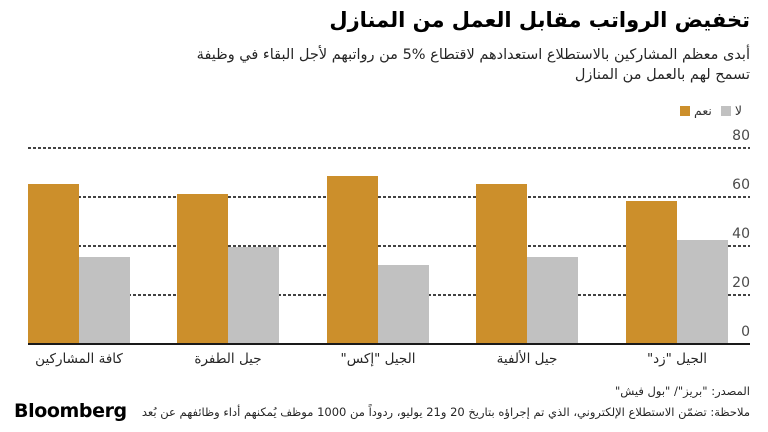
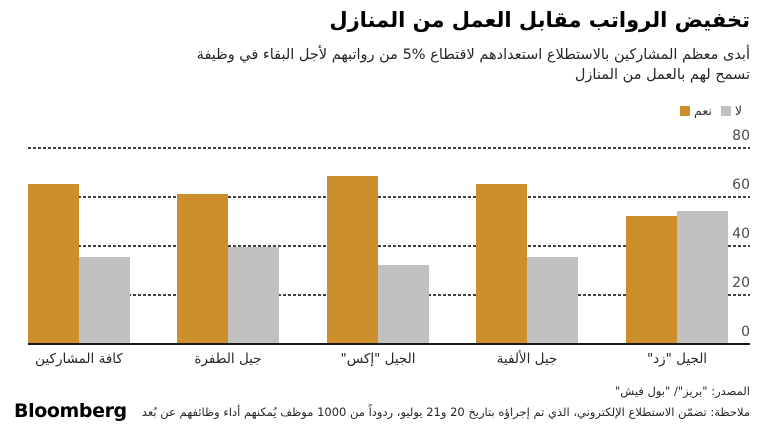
نعم/الجيل "زد": 58 -> 52
لا/الجيل "زد": 42 -> 54
